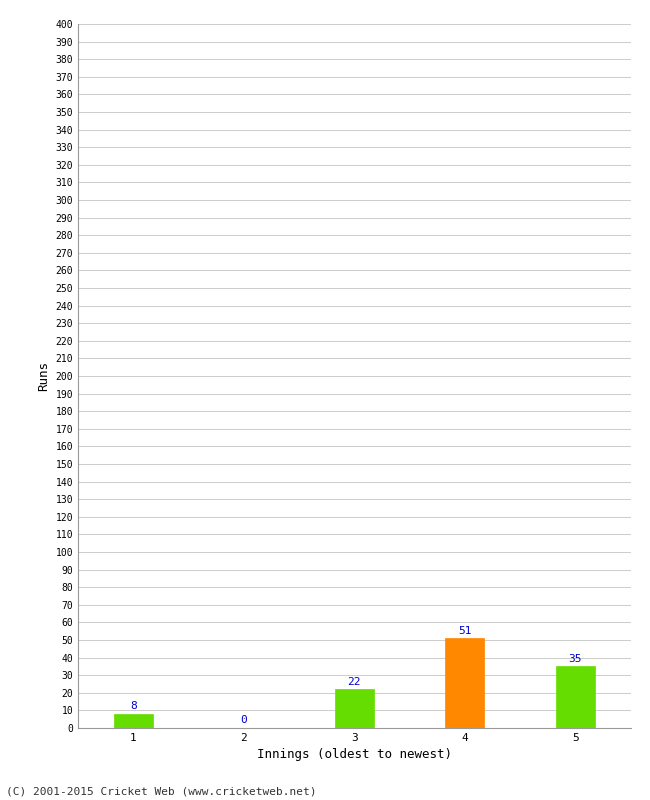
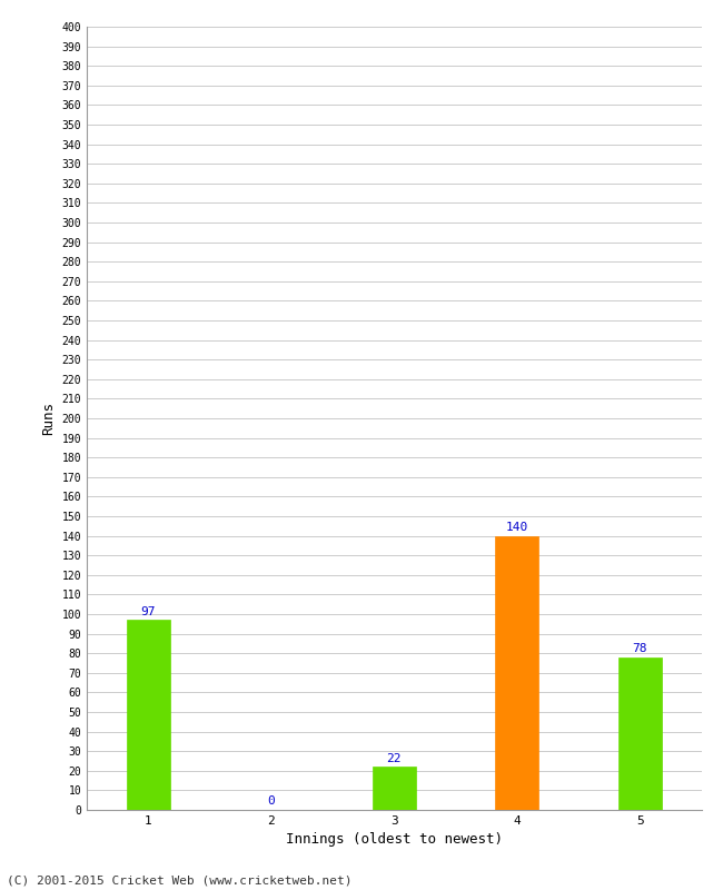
1: 8 -> 97
4: 51 -> 140
5: 35 -> 78
